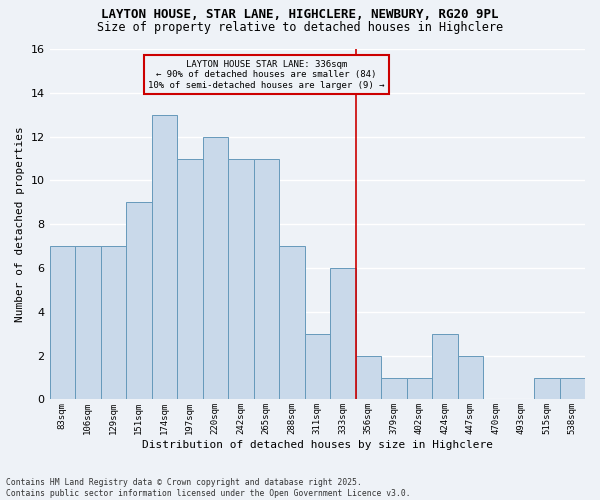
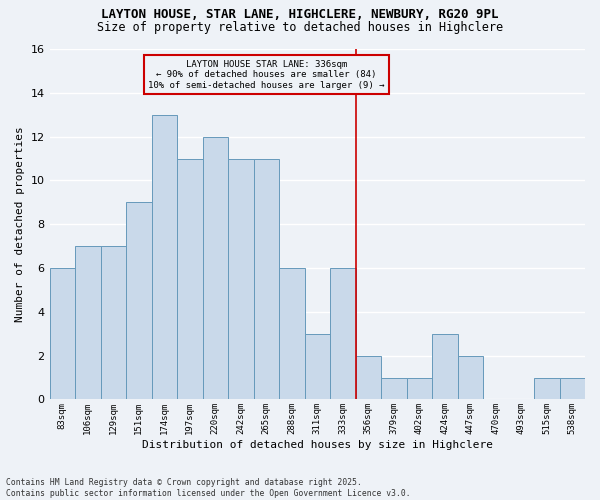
83sqm: 7 -> 6
288sqm: 7 -> 6
